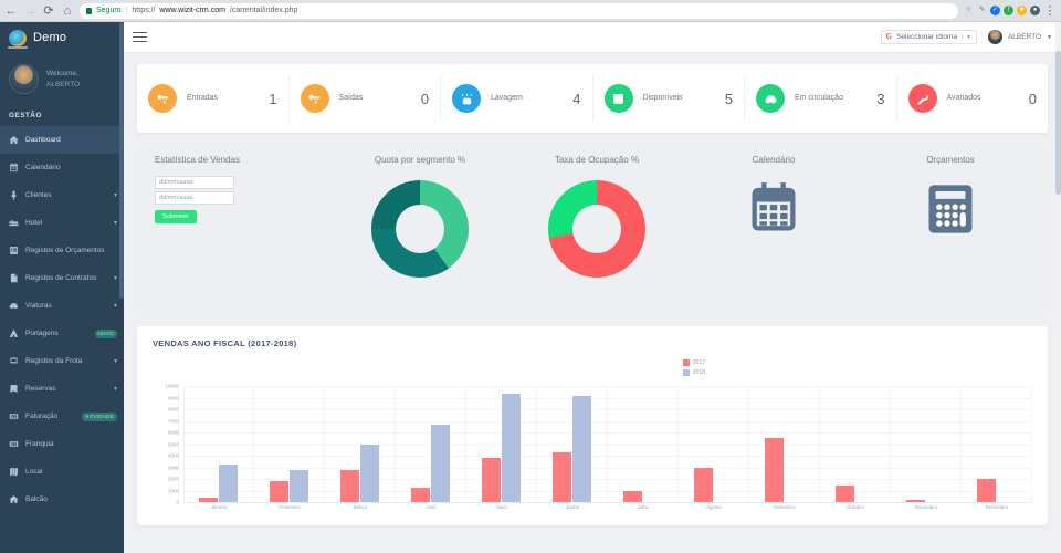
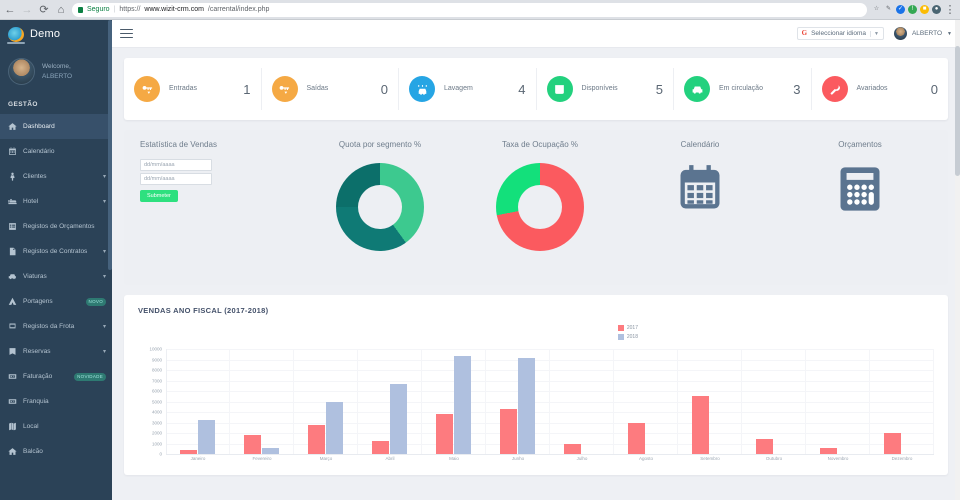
2018/Fevereiro: 2800 -> 600
2017/Novembro: 200 -> 600
